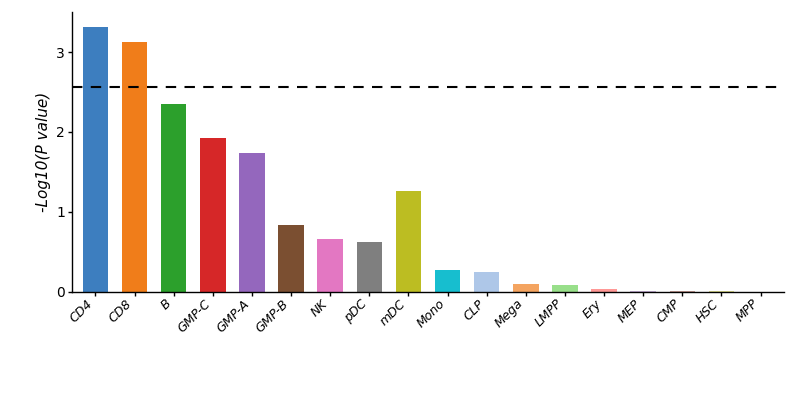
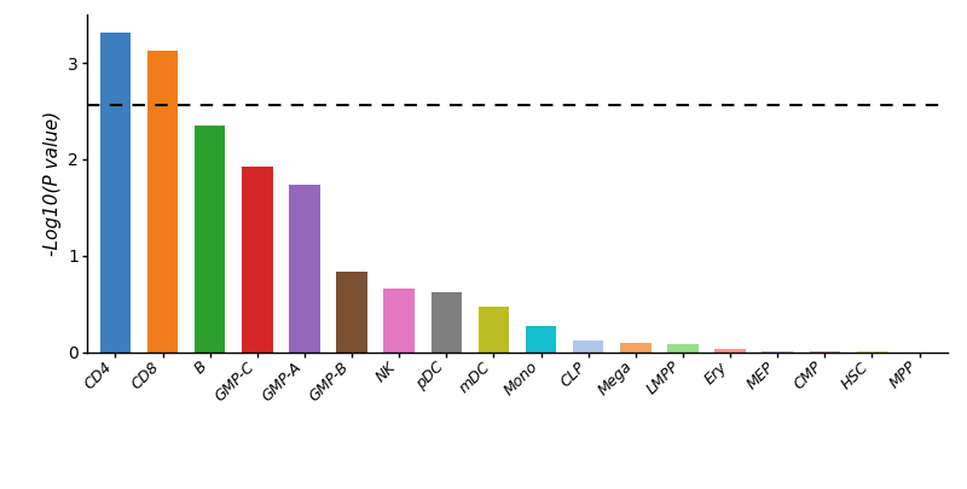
mDC: 1.26 -> 0.47
CLP: 0.24 -> 0.12
